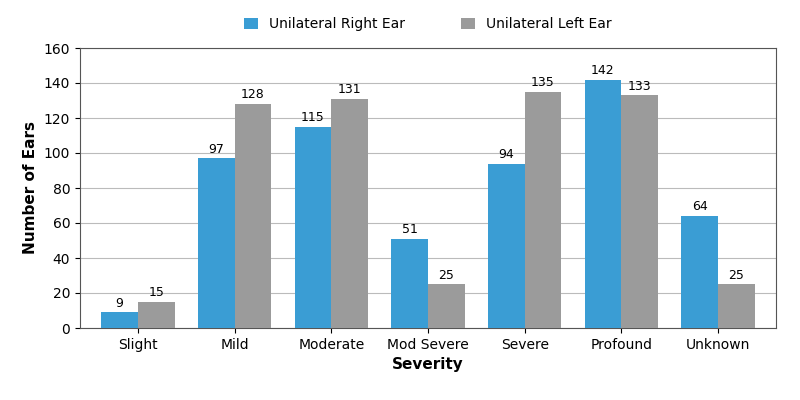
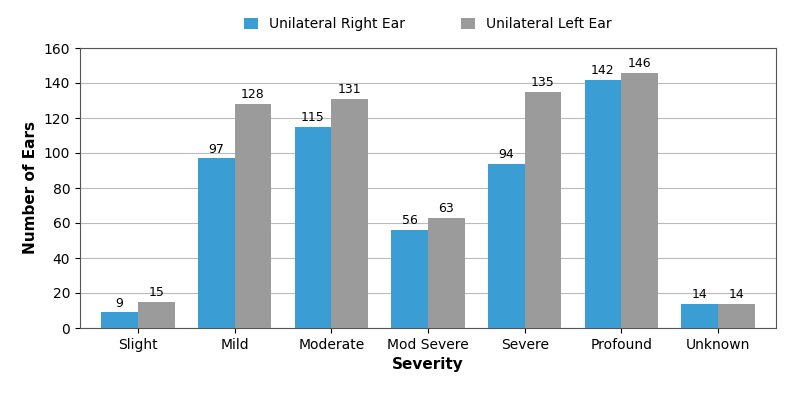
Unilateral Right Ear/Mod Severe: 51 -> 56
Unilateral Left Ear/Mod Severe: 25 -> 63
Unilateral Left Ear/Profound: 133 -> 146
Unilateral Right Ear/Unknown: 64 -> 14
Unilateral Left Ear/Unknown: 25 -> 14
